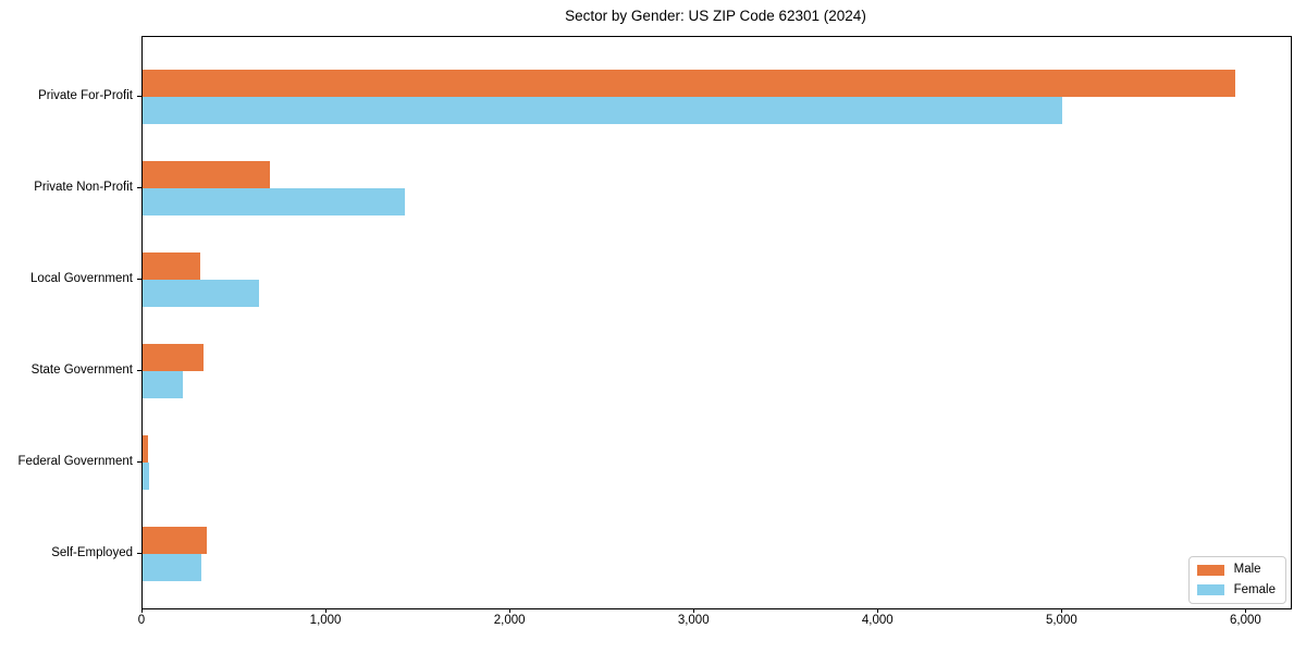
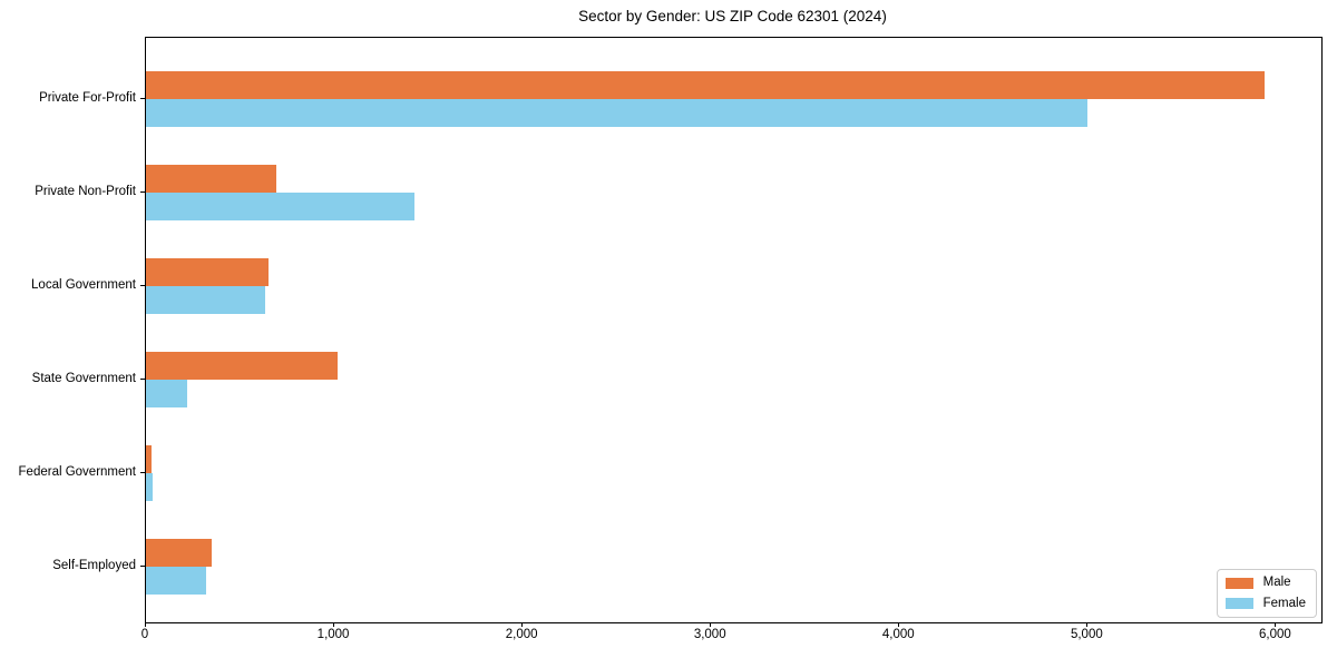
Male/Local Government: 320 -> 650
Male/State Government: 330 -> 1020
